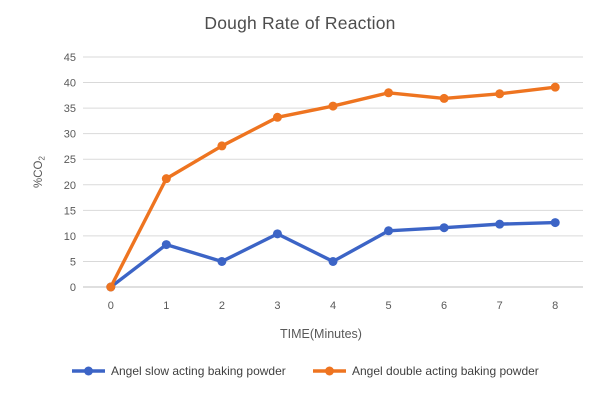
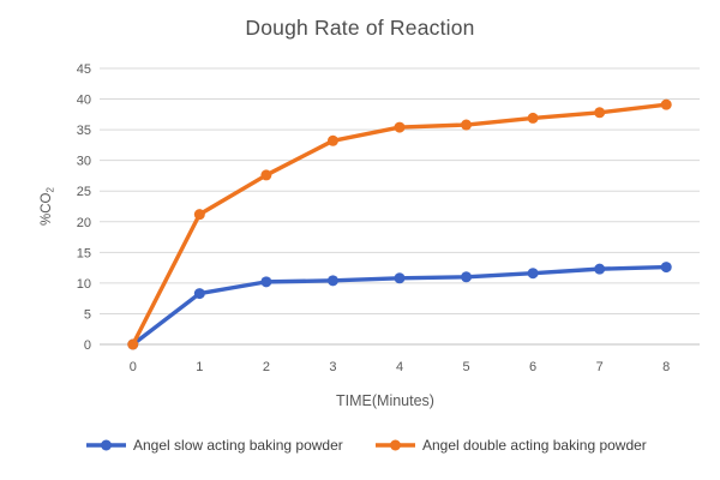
Angel slow acting baking powder/2: 5 -> 10
Angel slow acting baking powder/4: 5 -> 11
Angel double acting baking powder/5: 38 -> 36
